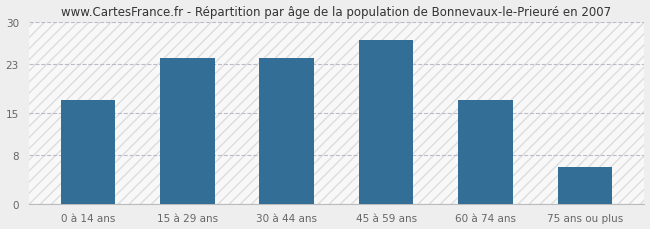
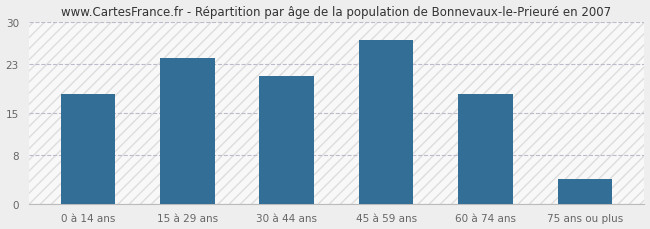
0 à 14 ans: 17 -> 18
30 à 44 ans: 24 -> 21
60 à 74 ans: 17 -> 18
75 ans ou plus: 6 -> 4
